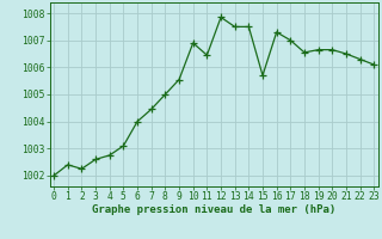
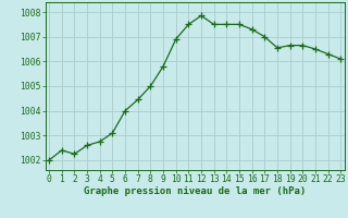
9: 1005.55 -> 1005.80
11: 1006.45 -> 1007.50
15: 1005.70 -> 1007.50
